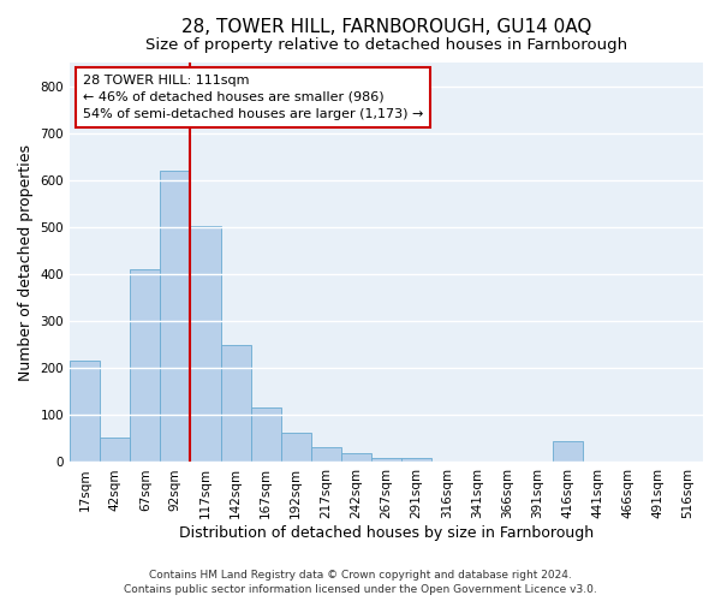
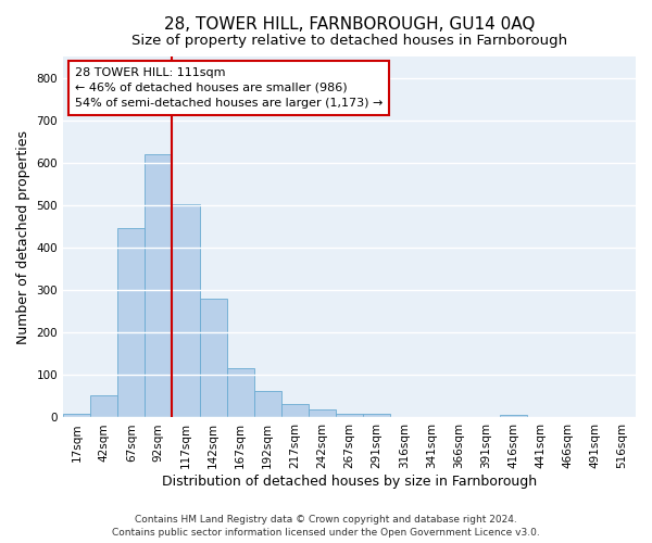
17sqm: 215 -> 10
67sqm: 410 -> 447
142sqm: 250 -> 280
416sqm: 45 -> 7
